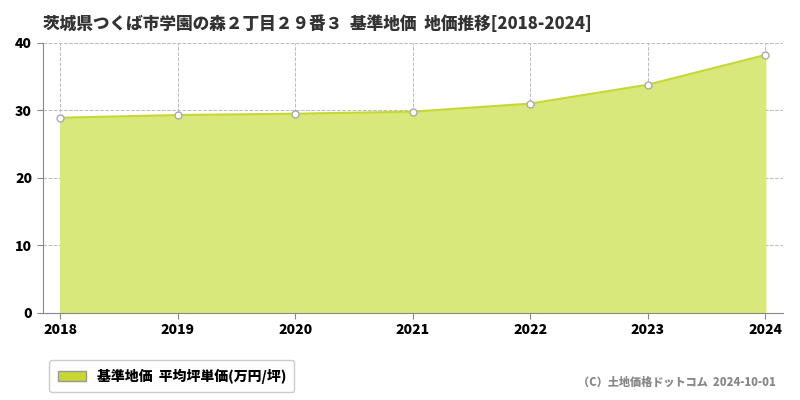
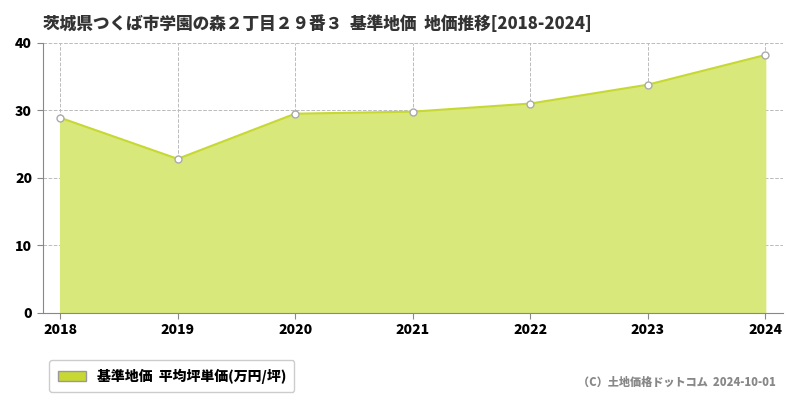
2019: 29.3 -> 22.8
